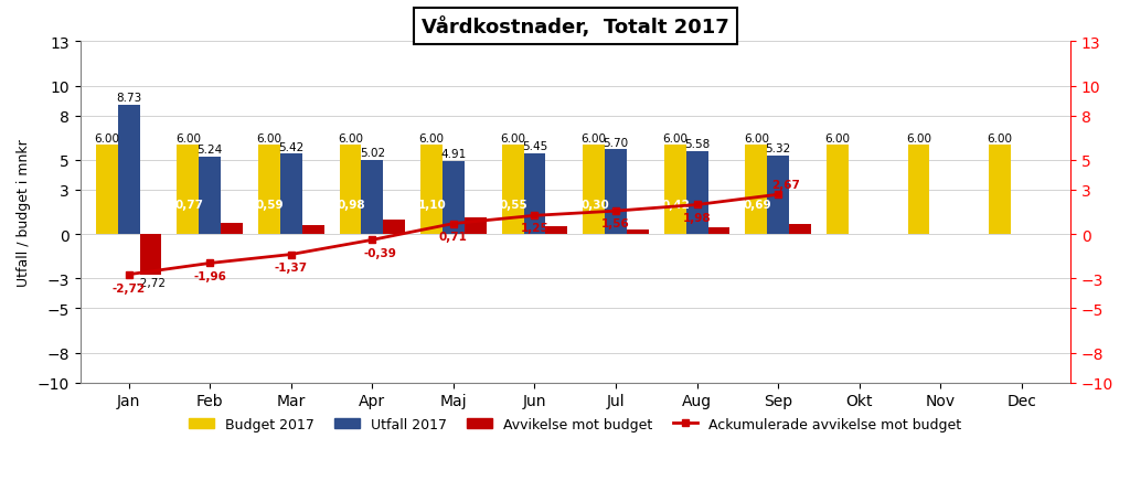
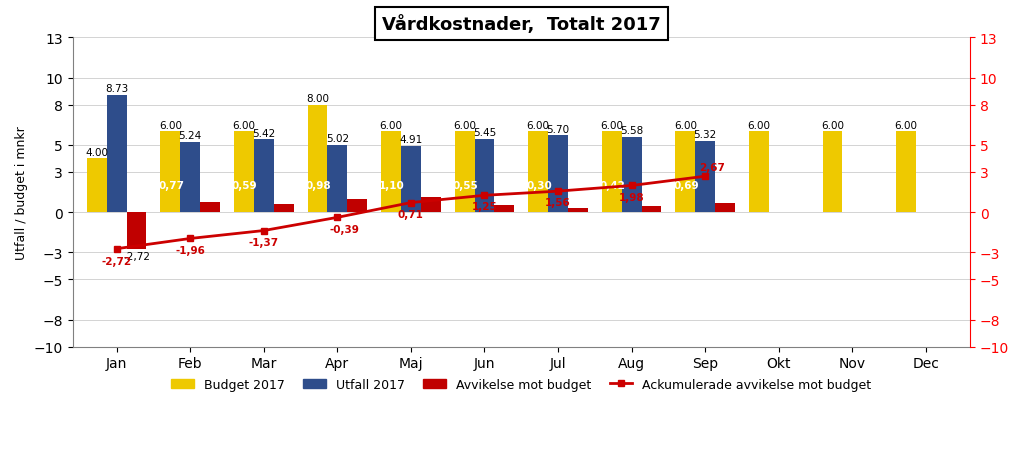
Budget 2017/Jan: 6.00 -> 4.00
Budget 2017/Apr: 6.00 -> 8.00
